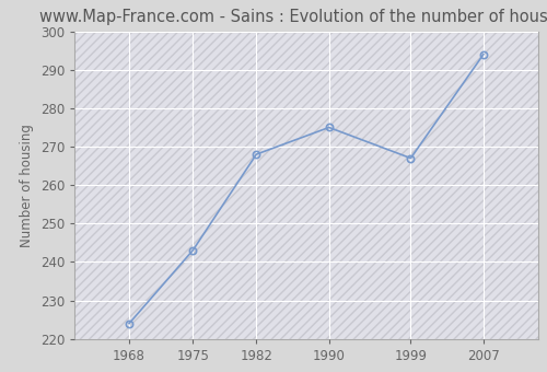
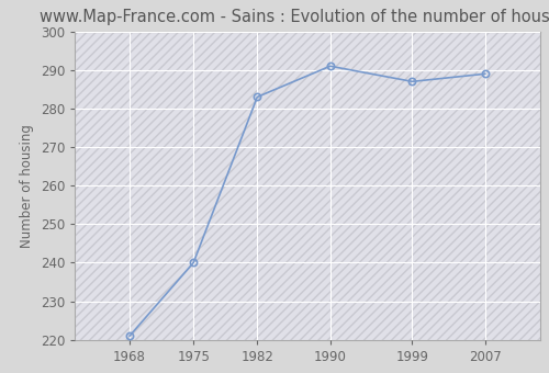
1968: 224 -> 221
1975: 243 -> 240
1982: 268 -> 283
1990: 275 -> 291
1999: 267 -> 287
2007: 294 -> 289
